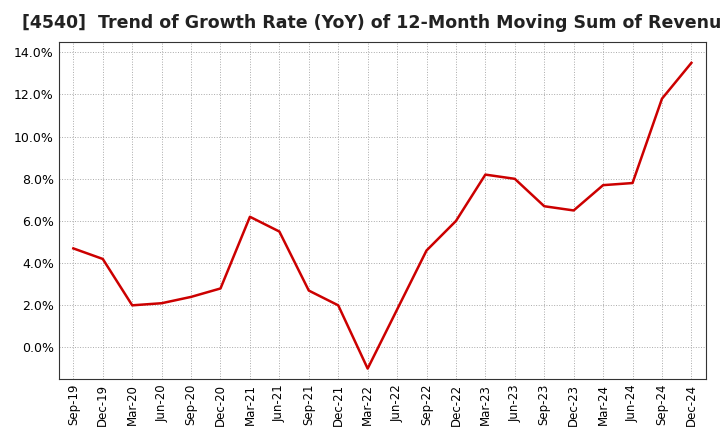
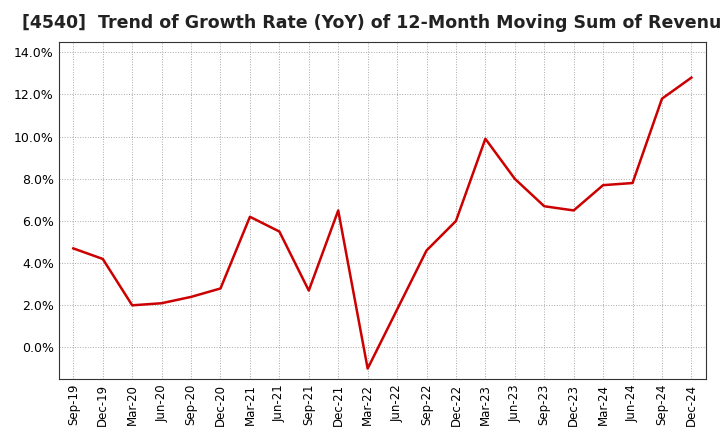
Dec-21: 2.0% -> 6.5%
Mar-23: 8.2% -> 9.9%
Dec-24: 13.5% -> 12.8%
